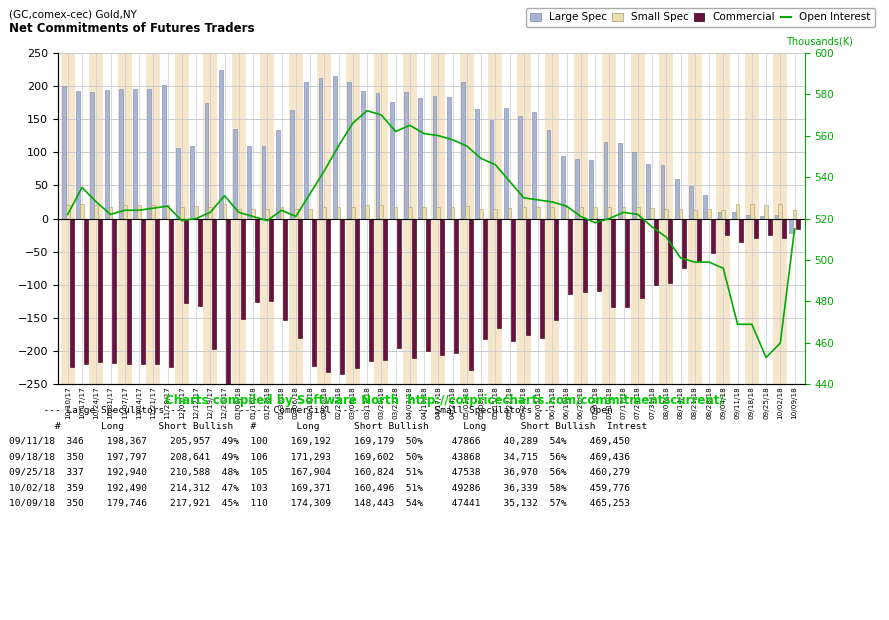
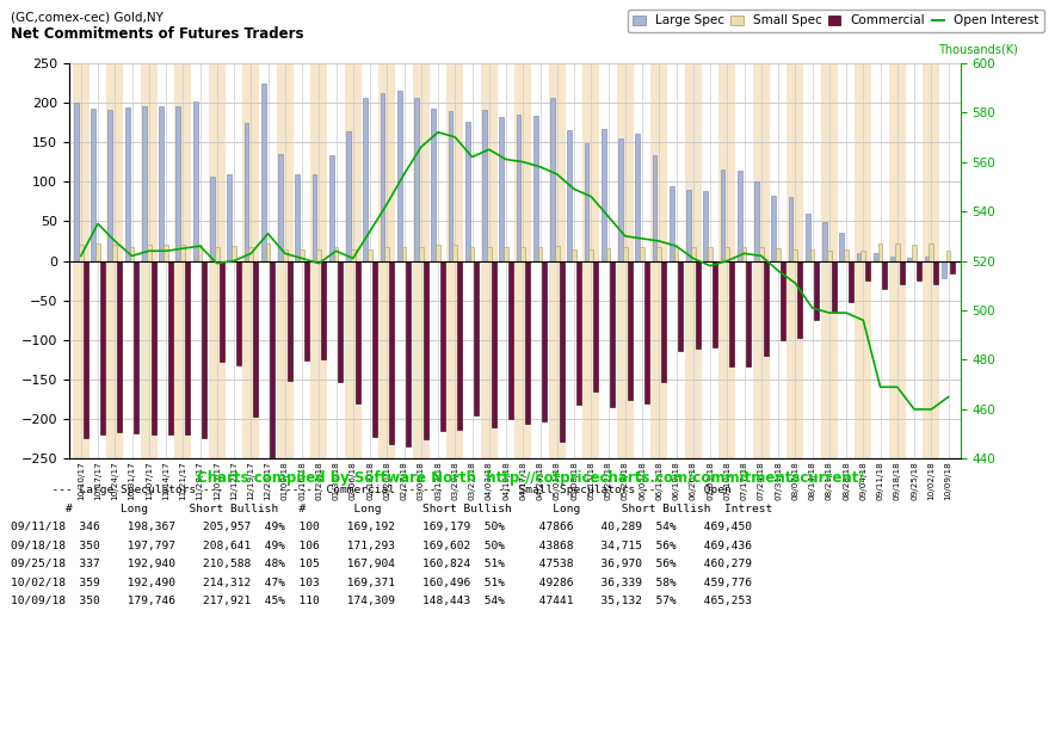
Open Interest/09/25/18: 453 -> 460
Open Interest/10/09/18: 515 -> 465
